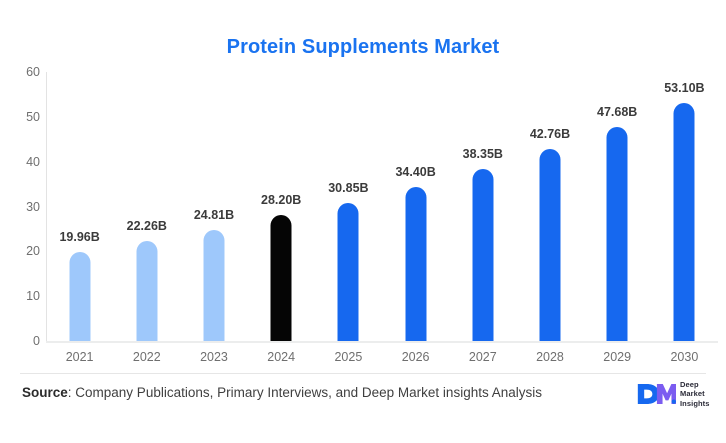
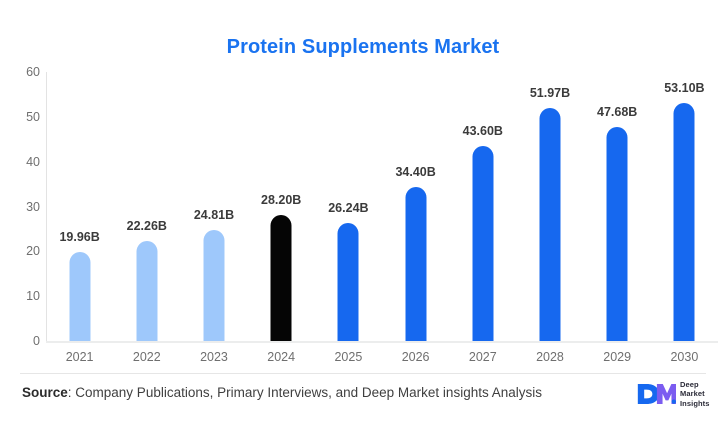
2025: 30.85B -> 26.24B
2027: 38.35B -> 43.60B
2028: 42.76B -> 51.97B
